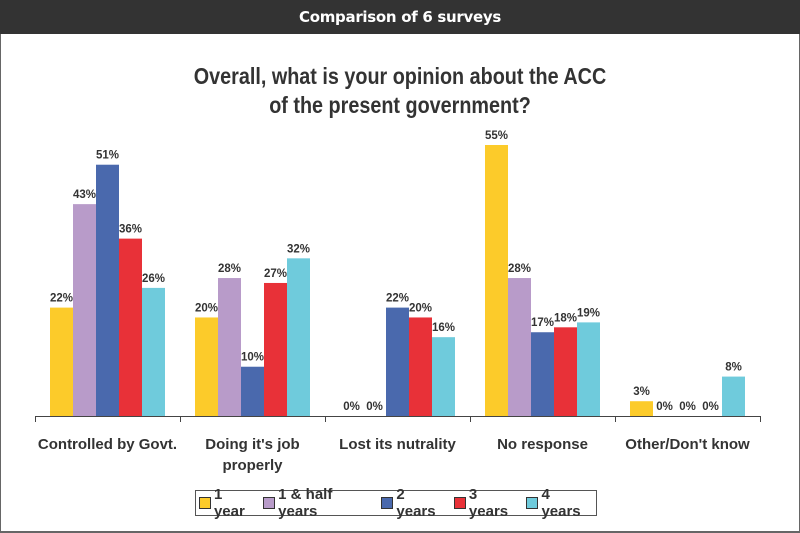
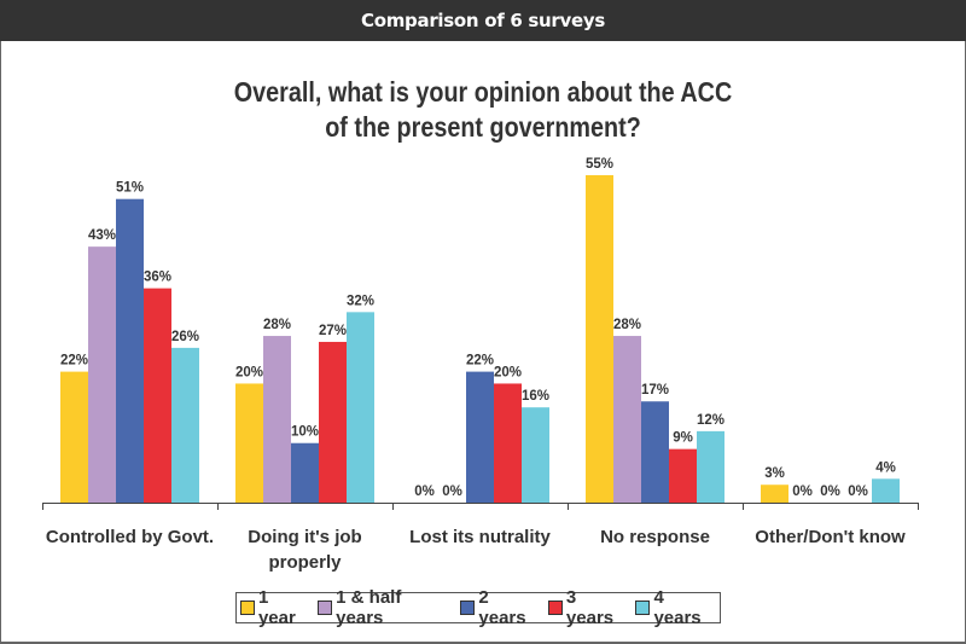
3 years/No response: 18% -> 9%
4 years/No response: 19% -> 12%
4 years/Other/Don't know: 8% -> 4%
